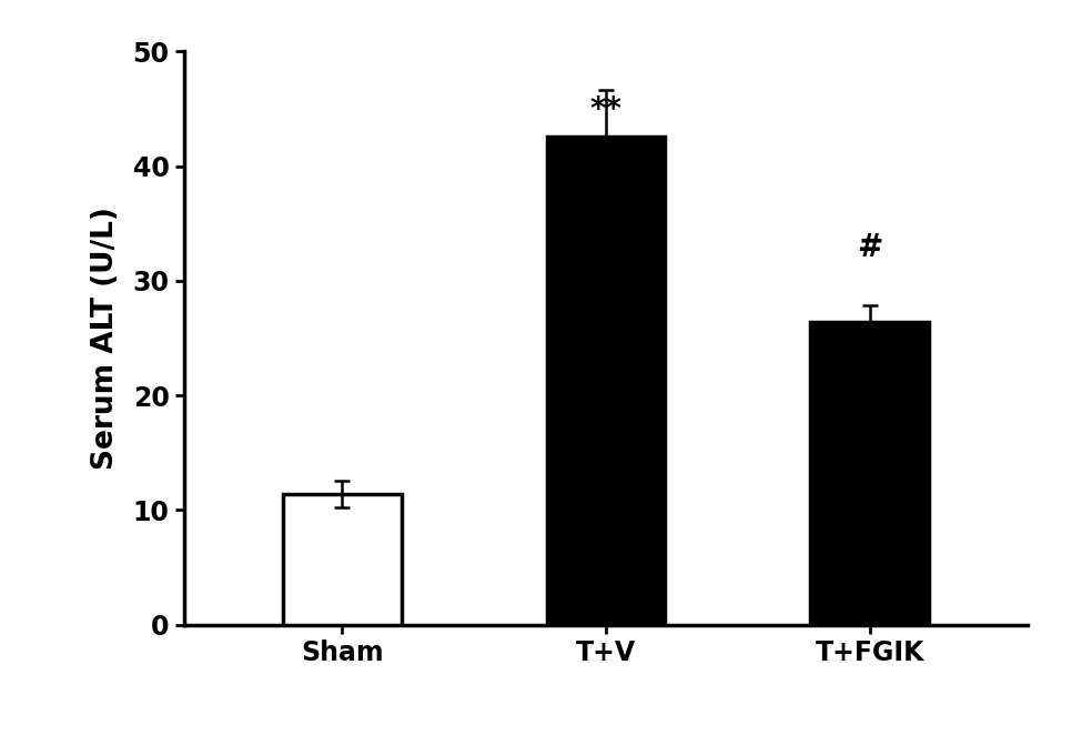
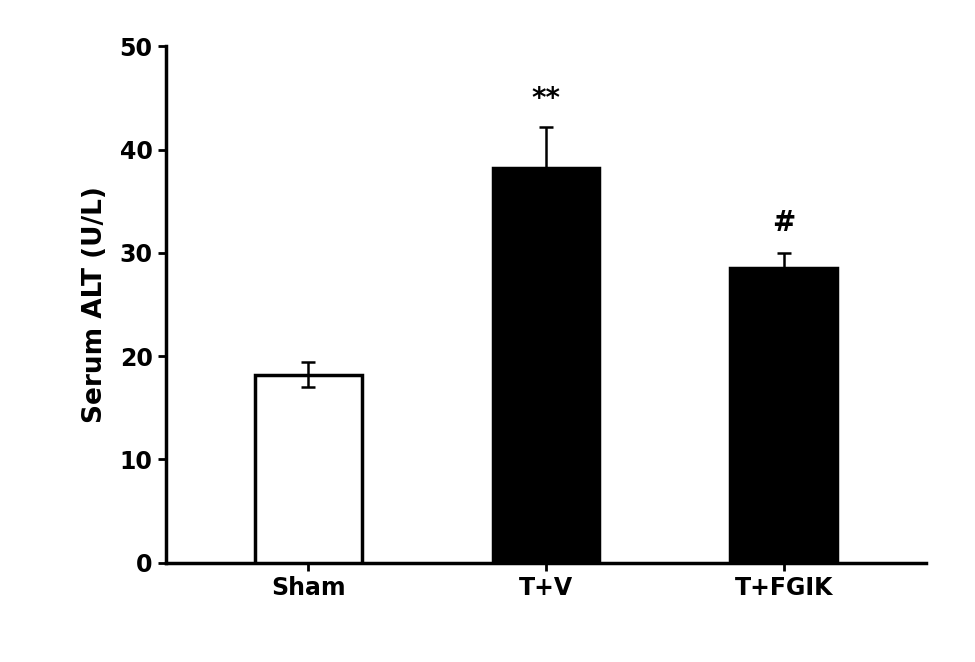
Sham: 11.4 -> 18.2
T+V: 42.6 -> 38.2
T+FGIK: 26.4 -> 28.5
